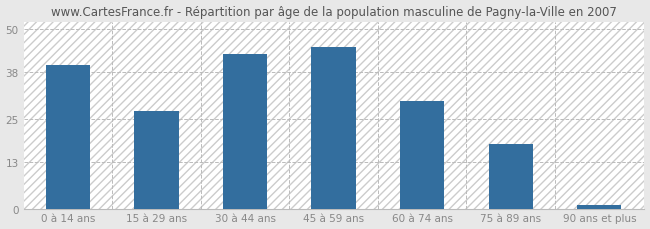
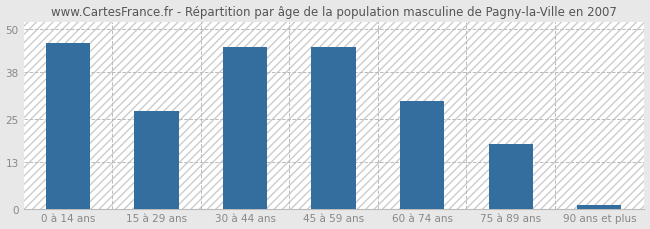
0 à 14 ans: 40 -> 46
30 à 44 ans: 43 -> 45
